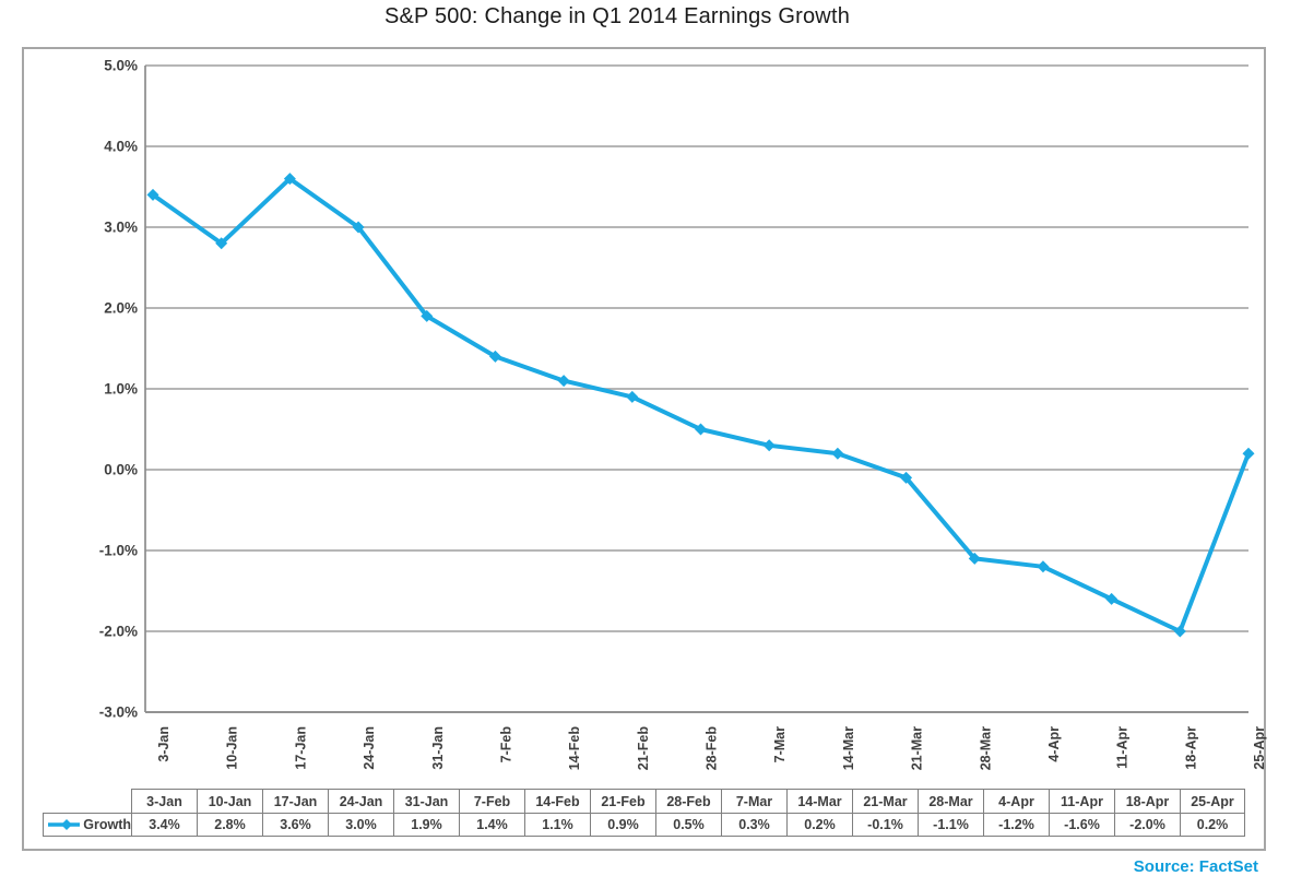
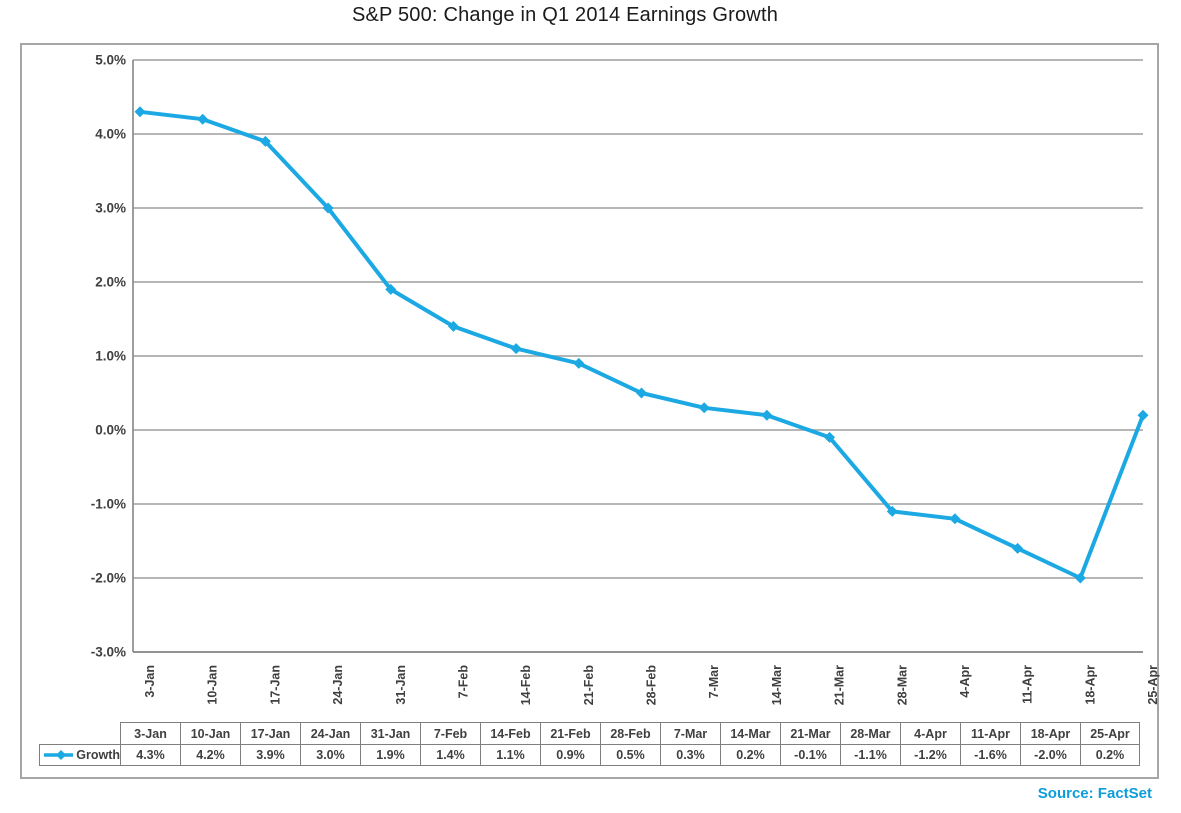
3-Jan: 3.4% -> 4.3%
10-Jan: 2.8% -> 4.2%
17-Jan: 3.6% -> 3.9%
